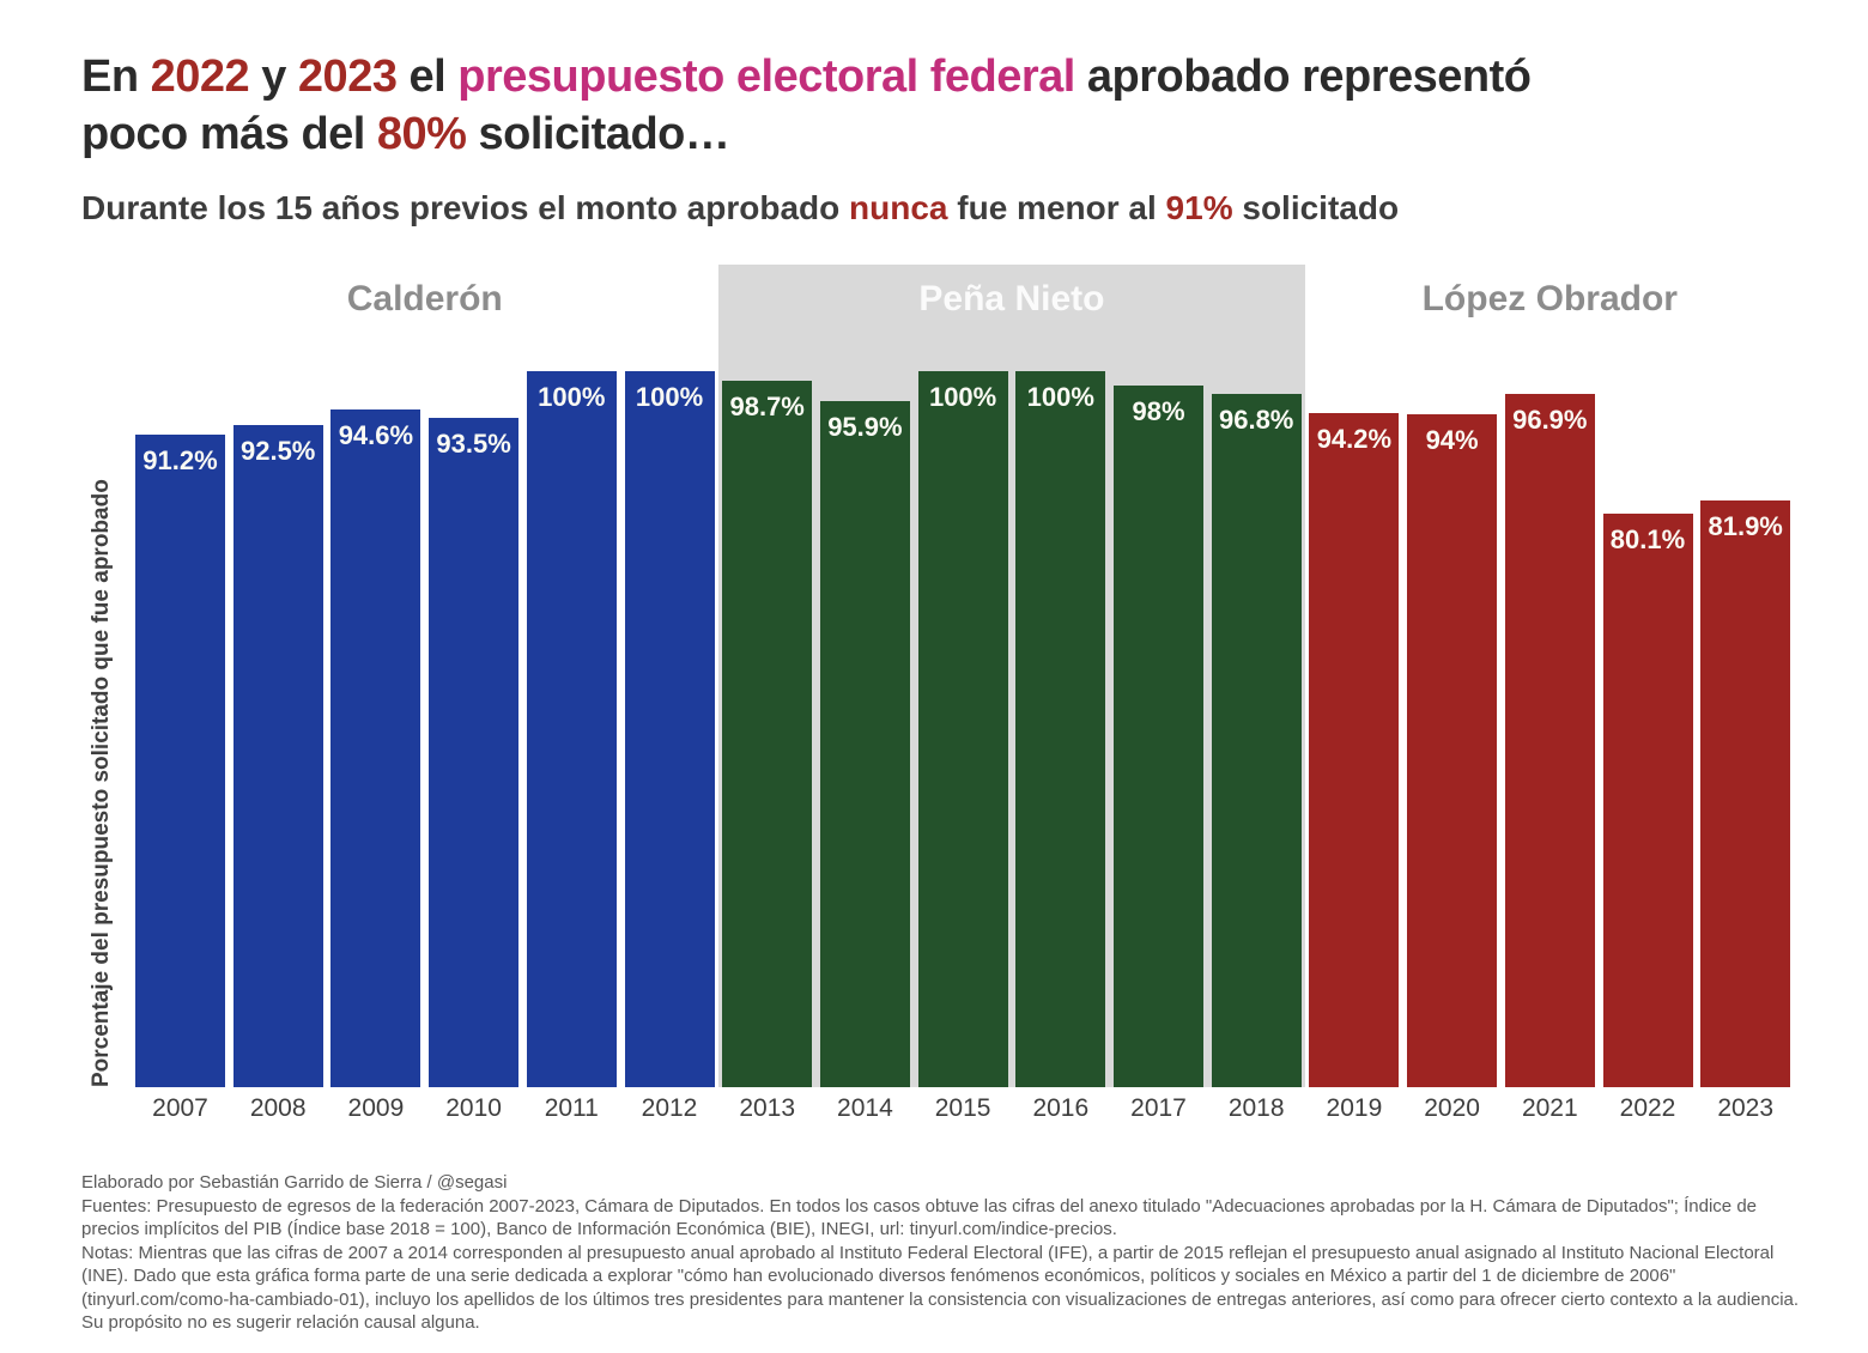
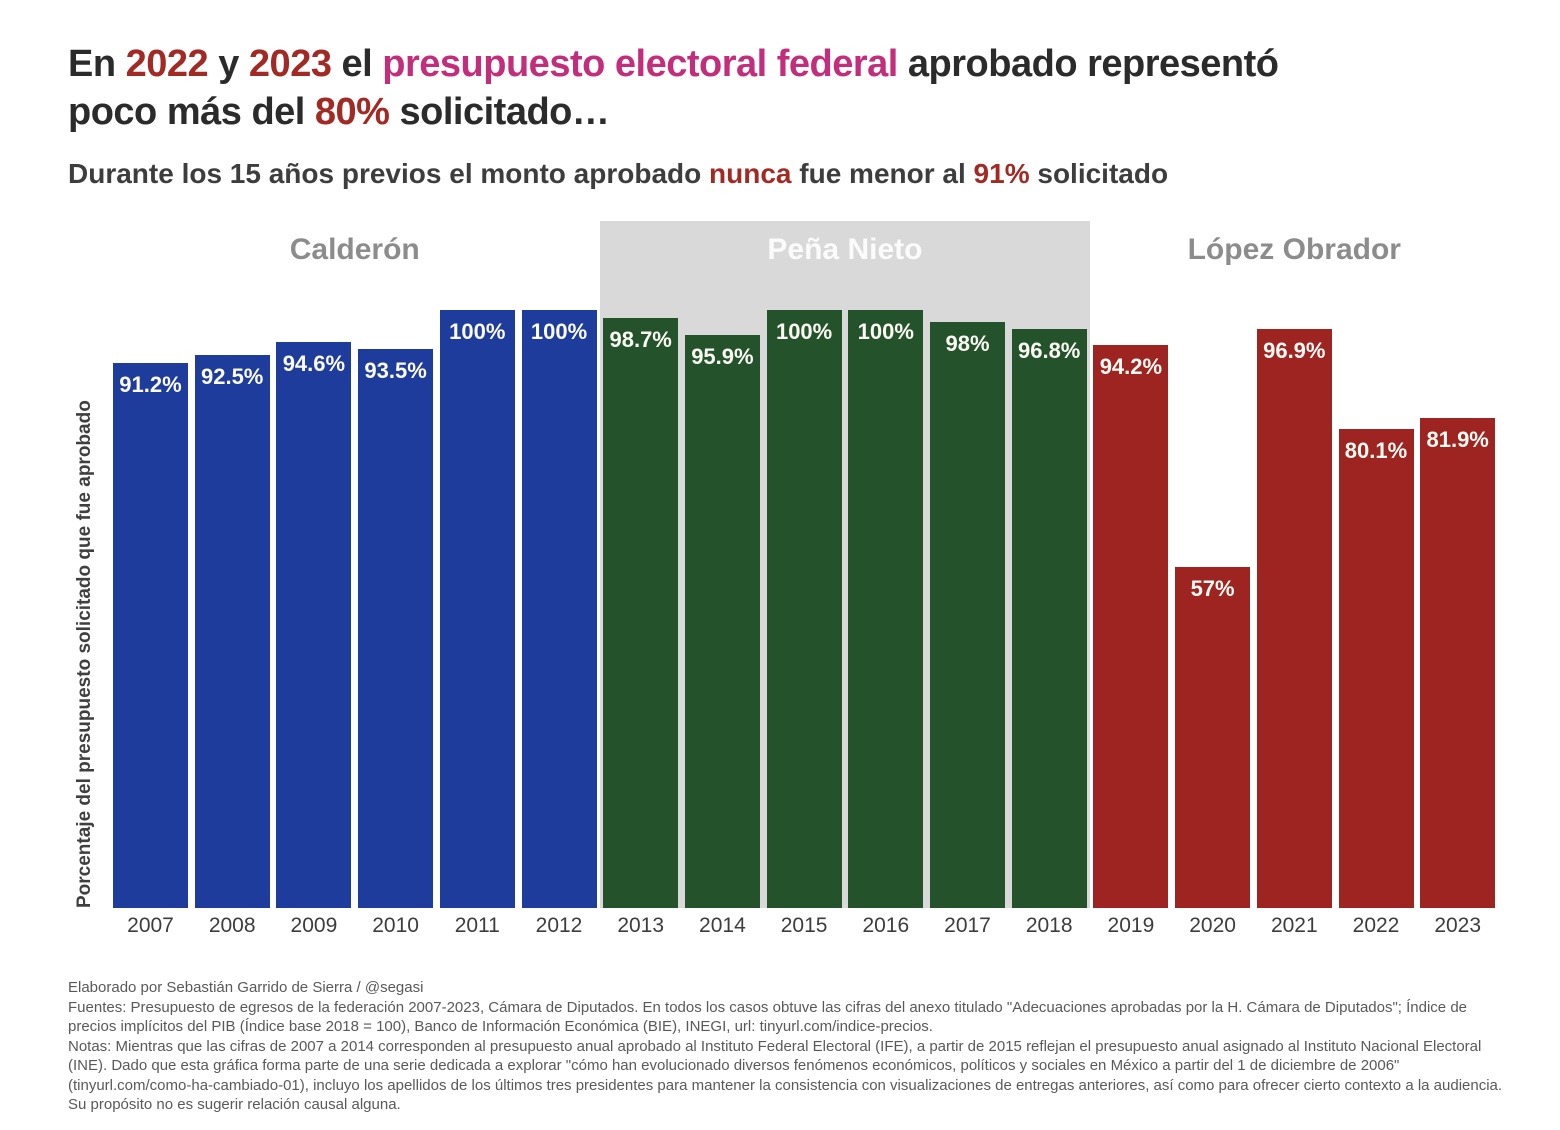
2020: 94% -> 57%
